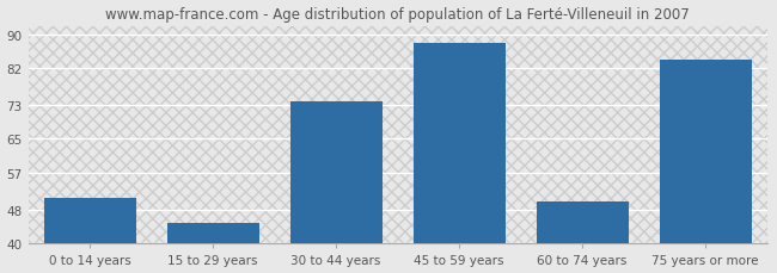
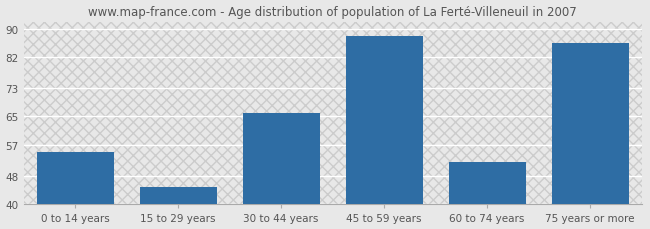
0 to 14 years: 51 -> 55
30 to 44 years: 74 -> 66
60 to 74 years: 50 -> 52
75 years or more: 84 -> 86
